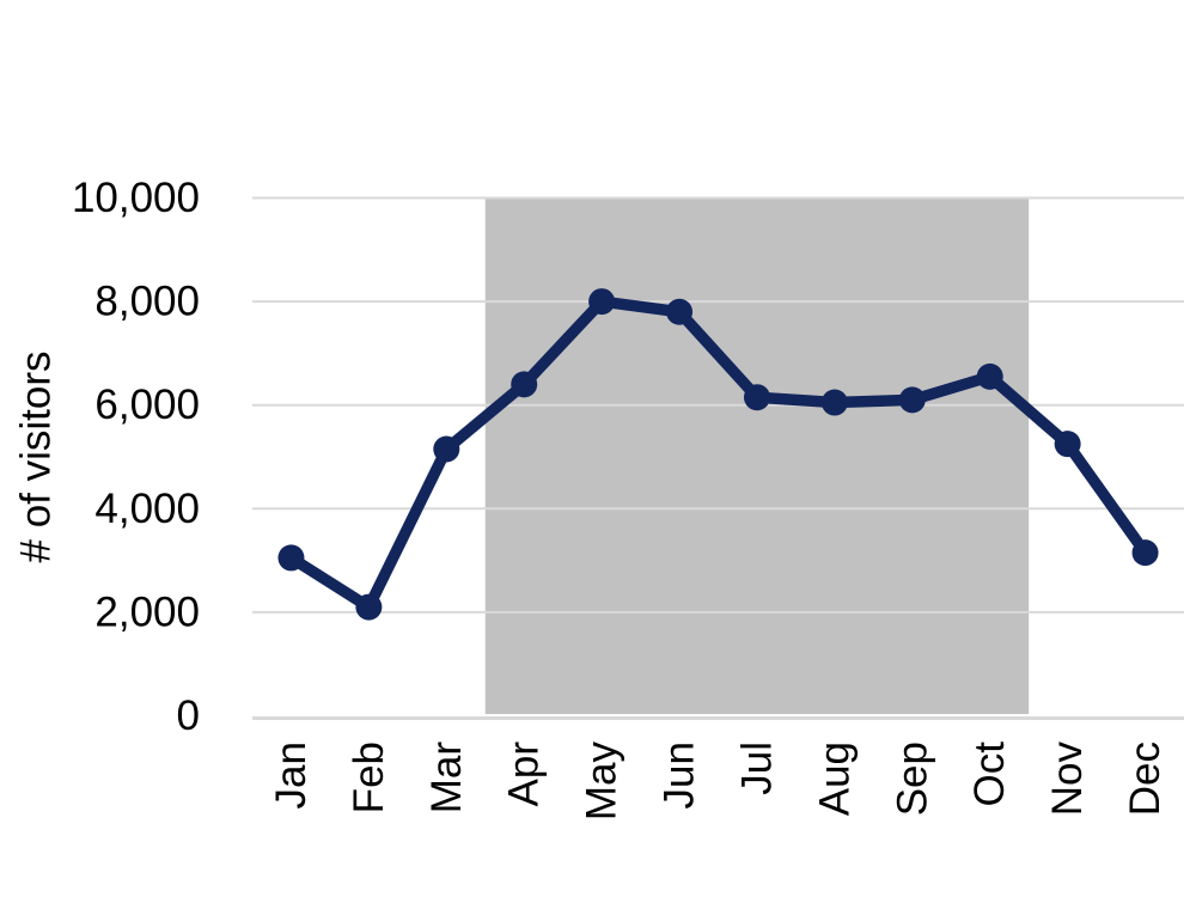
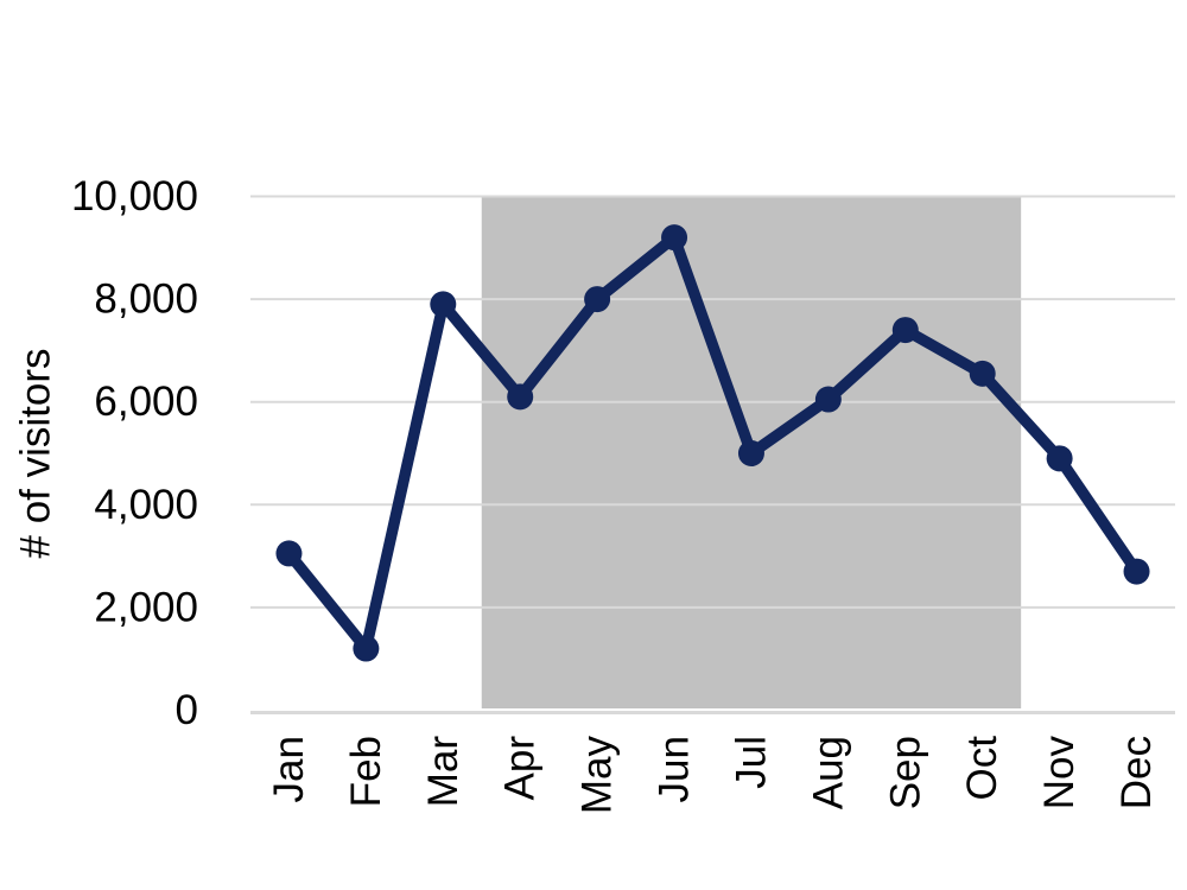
Feb: 2100 -> 1200
Mar: 5200 -> 7900
Apr: 6400 -> 6100
Jun: 7800 -> 9200
Jul: 6200 -> 5000
Sep: 6100 -> 7400
Nov: 5200 -> 4900
Dec: 3200 -> 2700
